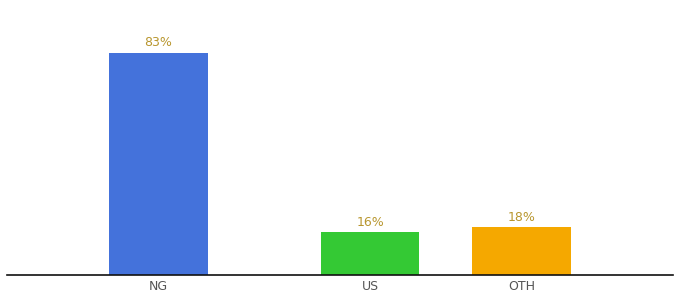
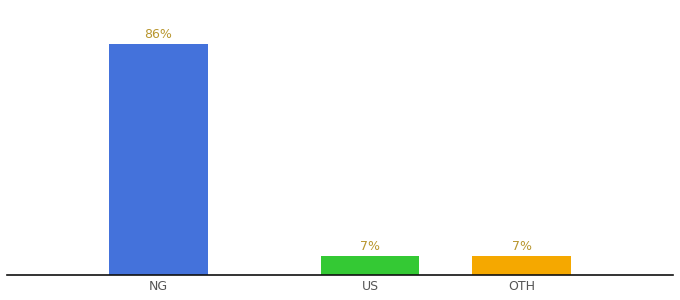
NG: 83% -> 86%
US: 16% -> 7%
OTH: 18% -> 7%
